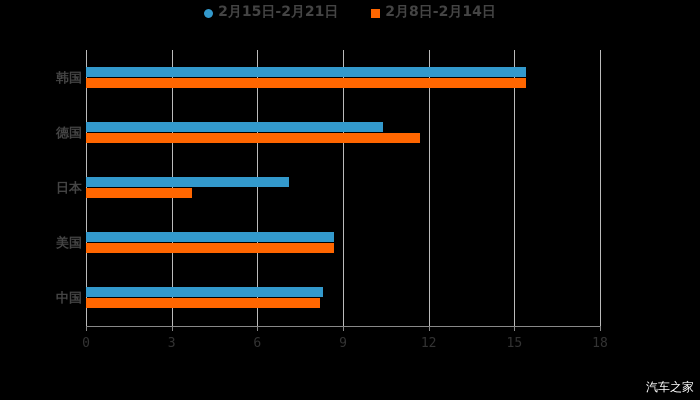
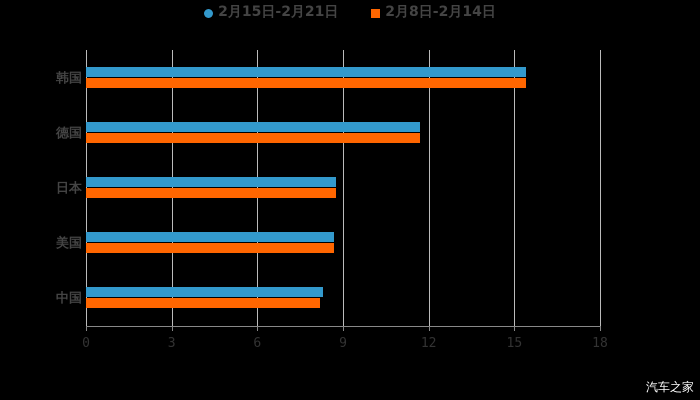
2月15日-2月21日/德国: 10.4 -> 11.7
2月15日-2月21日/日本: 7.1 -> 8.8
2月8日-2月14日/日本: 3.7 -> 8.8
